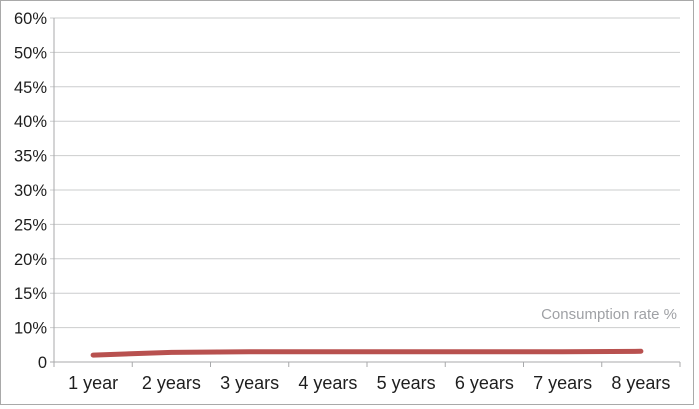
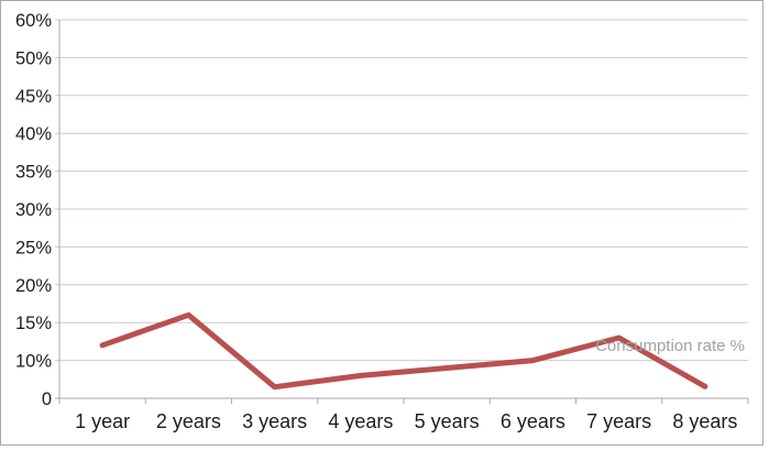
1 year: 2% -> 14%
2 years: 3% -> 22%
4 years: 3% -> 6%
5 years: 3% -> 8%
6 years: 3% -> 10%
7 years: 3% -> 16%
